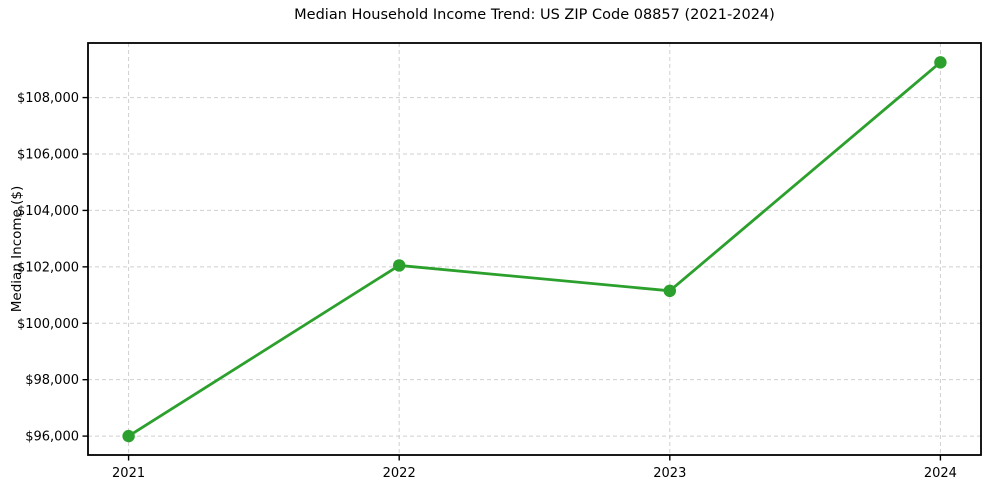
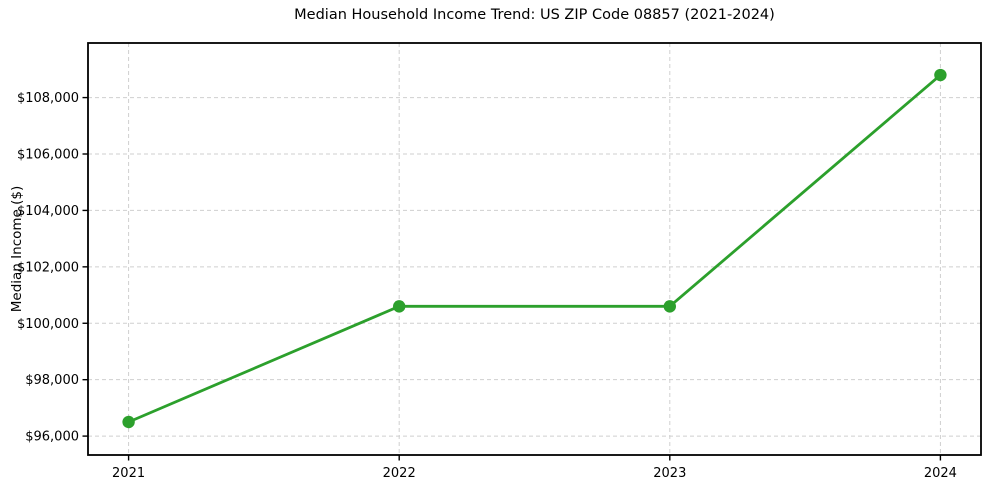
2021: $96000 -> $96500
2022: $102000 -> $100600
2023: $101200 -> $100600
2024: $109200 -> $108800
